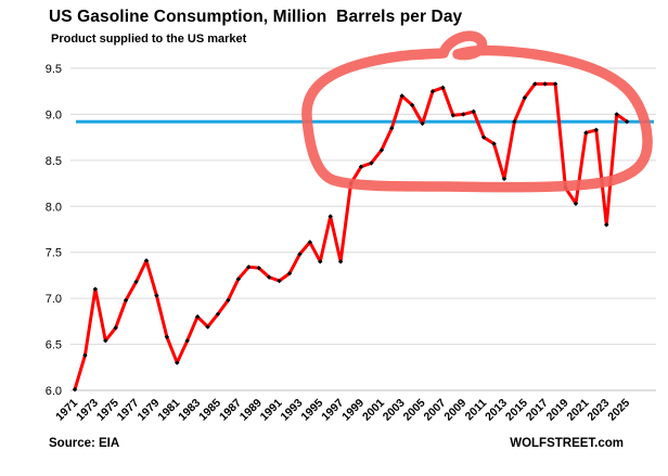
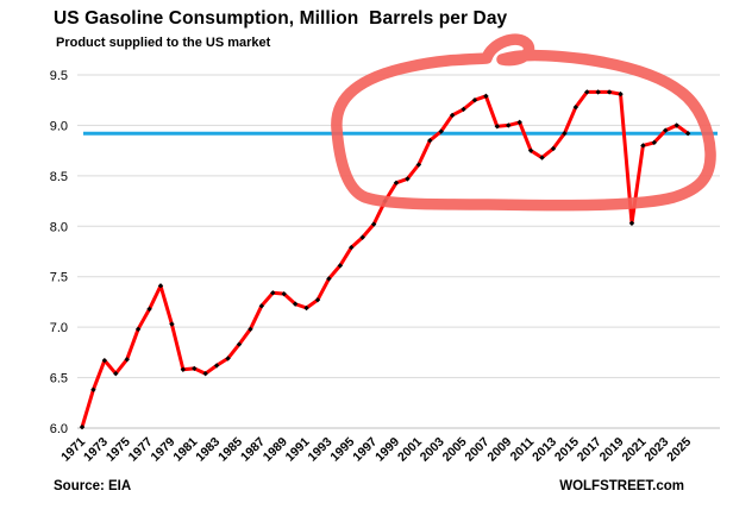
1973: 7.1 -> 6.7
1981: 6.3 -> 6.6
1983: 6.8 -> 6.6
1995: 7.4 -> 7.8
1997: 7.4 -> 8.0
2003: 9.2 -> 8.9
2005: 8.9 -> 9.2
2013: 8.3 -> 8.8
2019: 8.2 -> 9.3
2023: 7.8 -> 8.9
